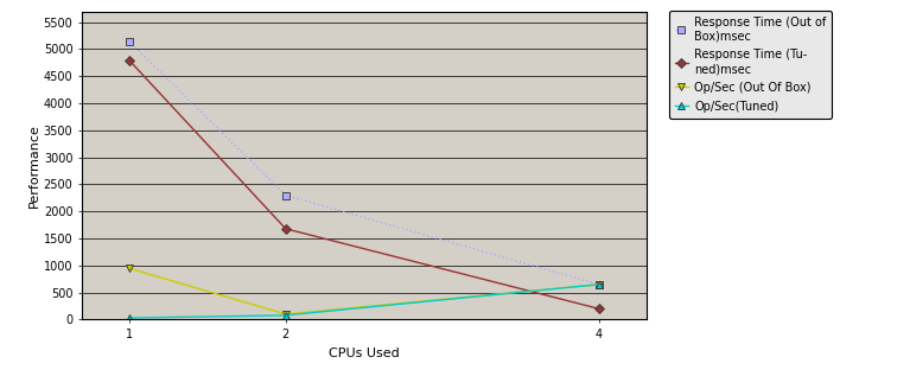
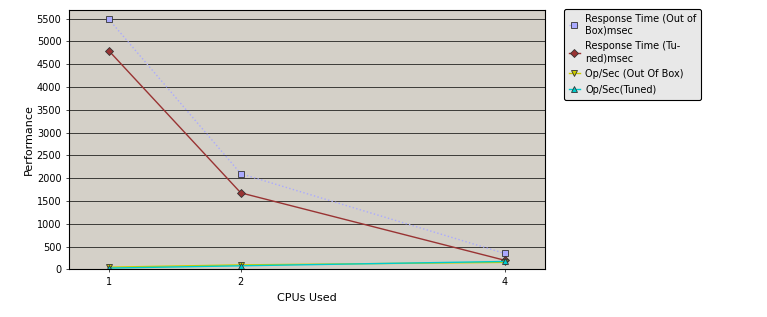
Response Time (Out of Box)msec/1: 5150 -> 5490
Op/Sec (Out Of Box)/1: 950 -> 50
Response Time (Out of Box)msec/2: 2300 -> 2100
Response Time (Out of Box)msec/4: 650 -> 350
Op/Sec (Out Of Box)/4: 650 -> 160
Op/Sec(Tuned)/4: 650 -> 180
